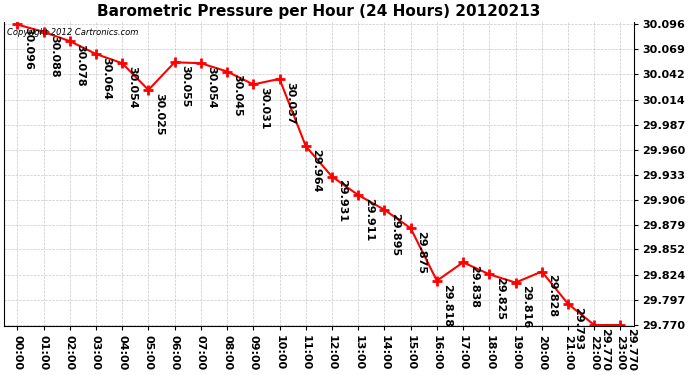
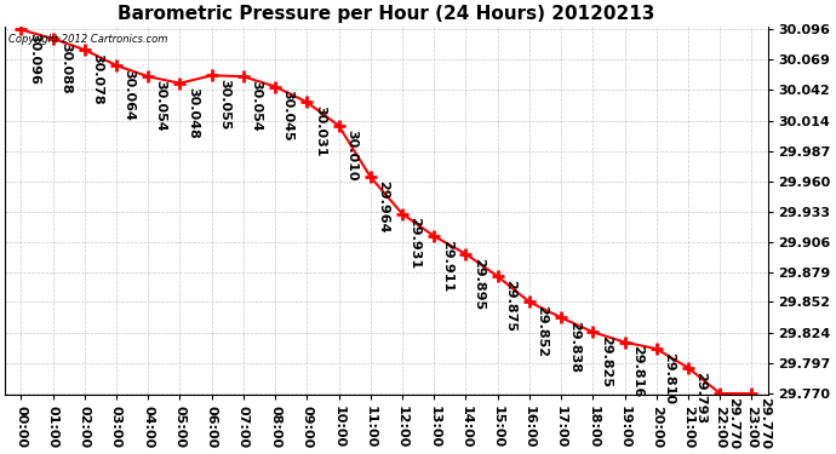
05:00: 30.025 -> 30.048
10:00: 30.037 -> 30.010
16:00: 29.818 -> 29.852
20:00: 29.828 -> 29.810
